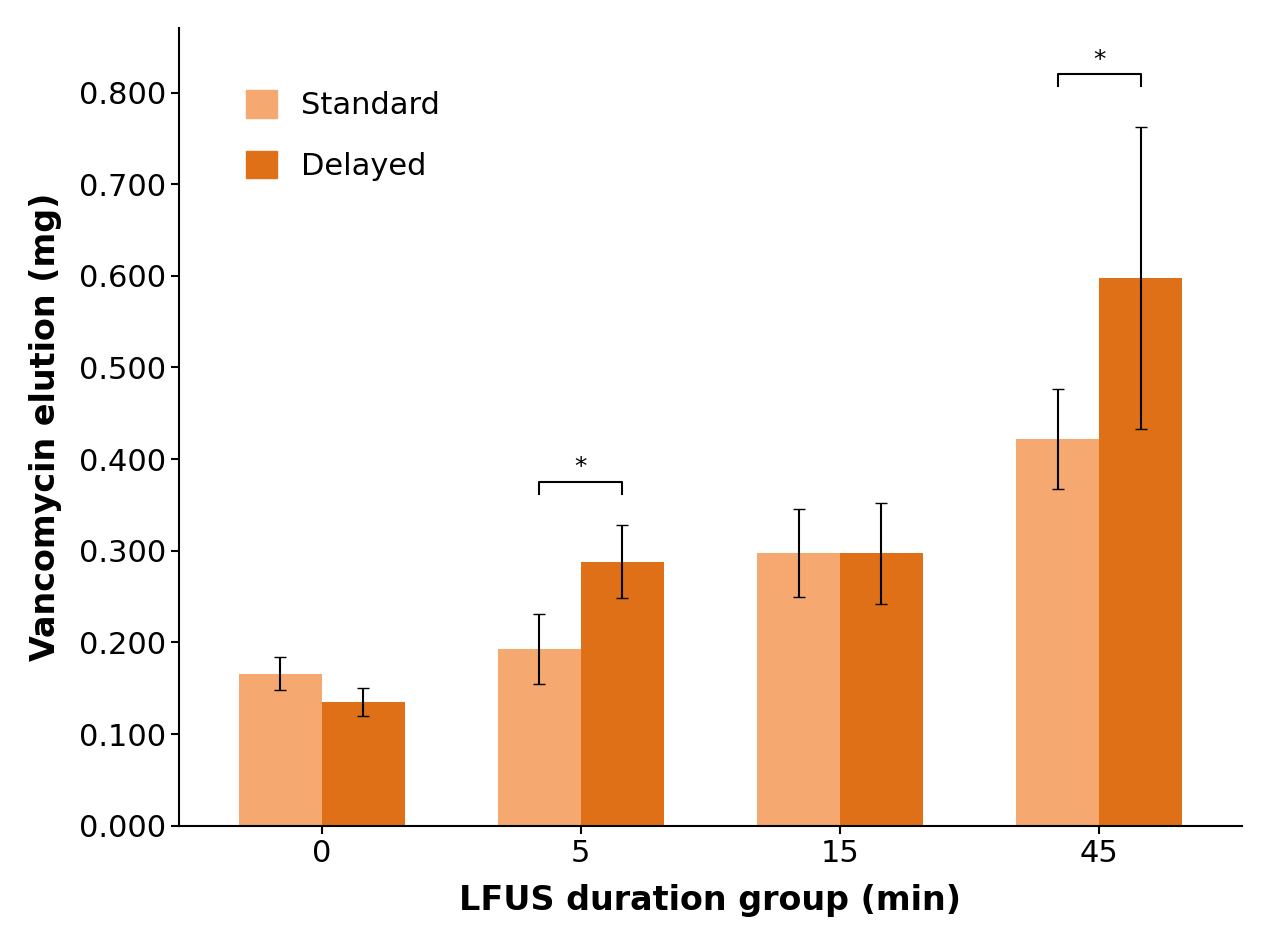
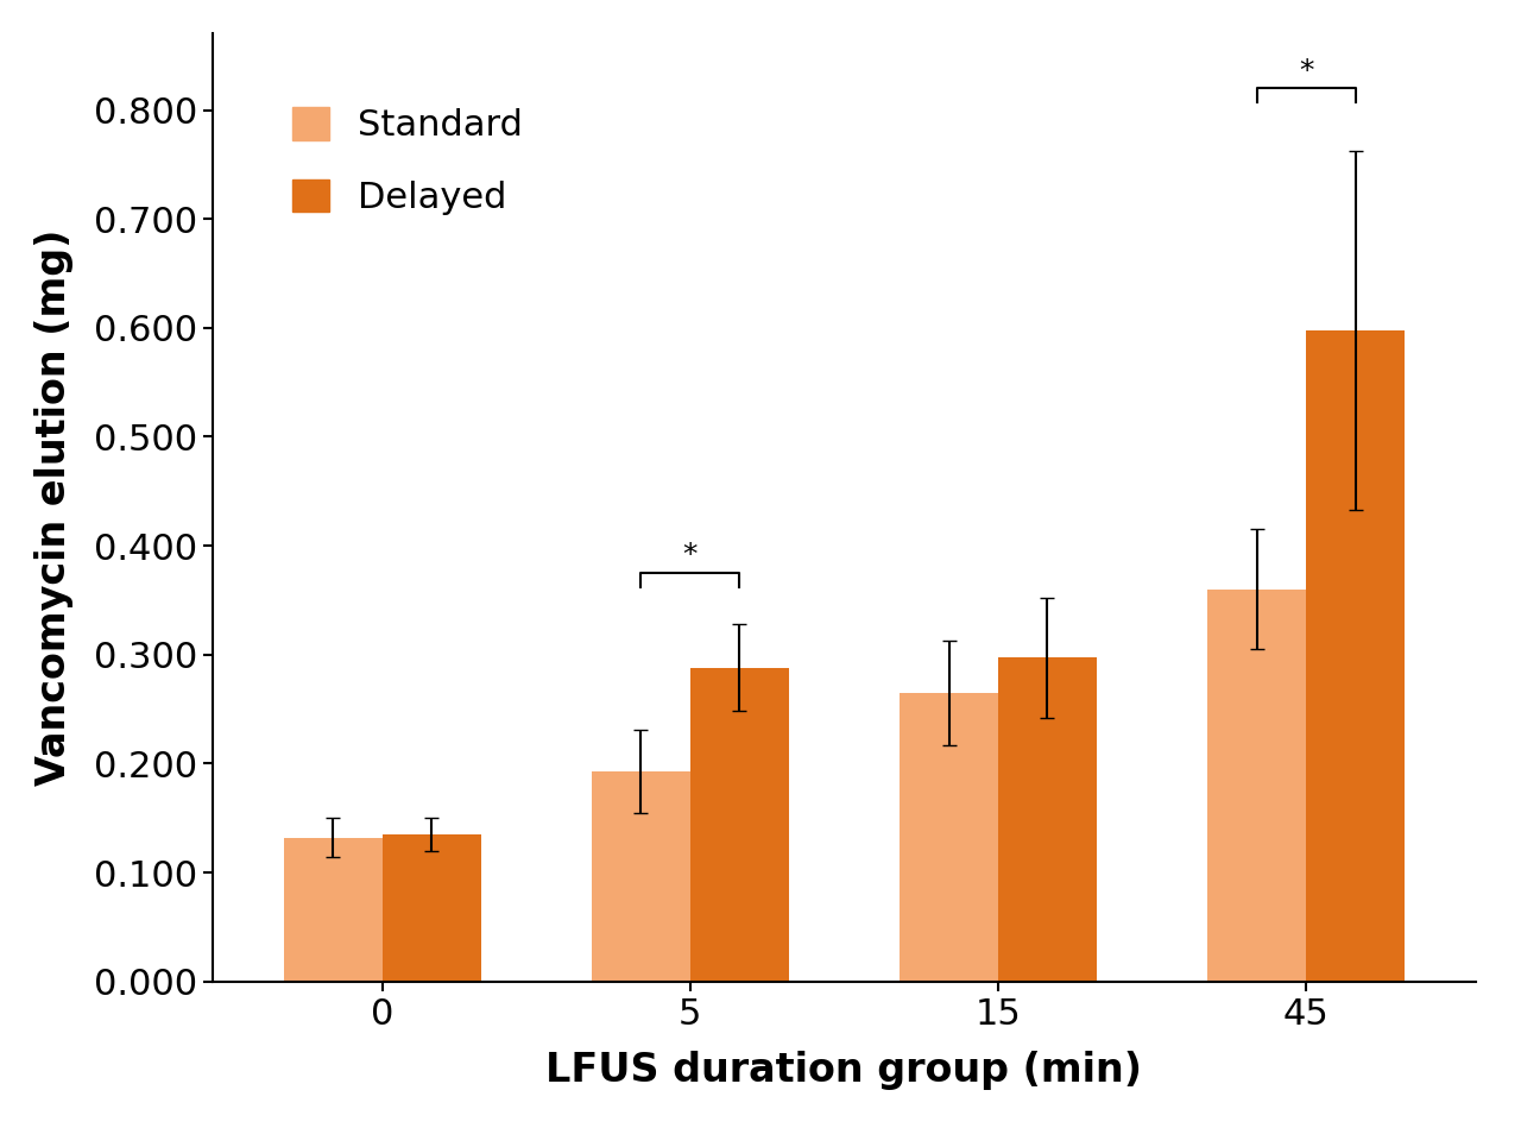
Standard/0: 0.166 -> 0.132
Standard/15: 0.298 -> 0.265
Standard/45: 0.422 -> 0.360
